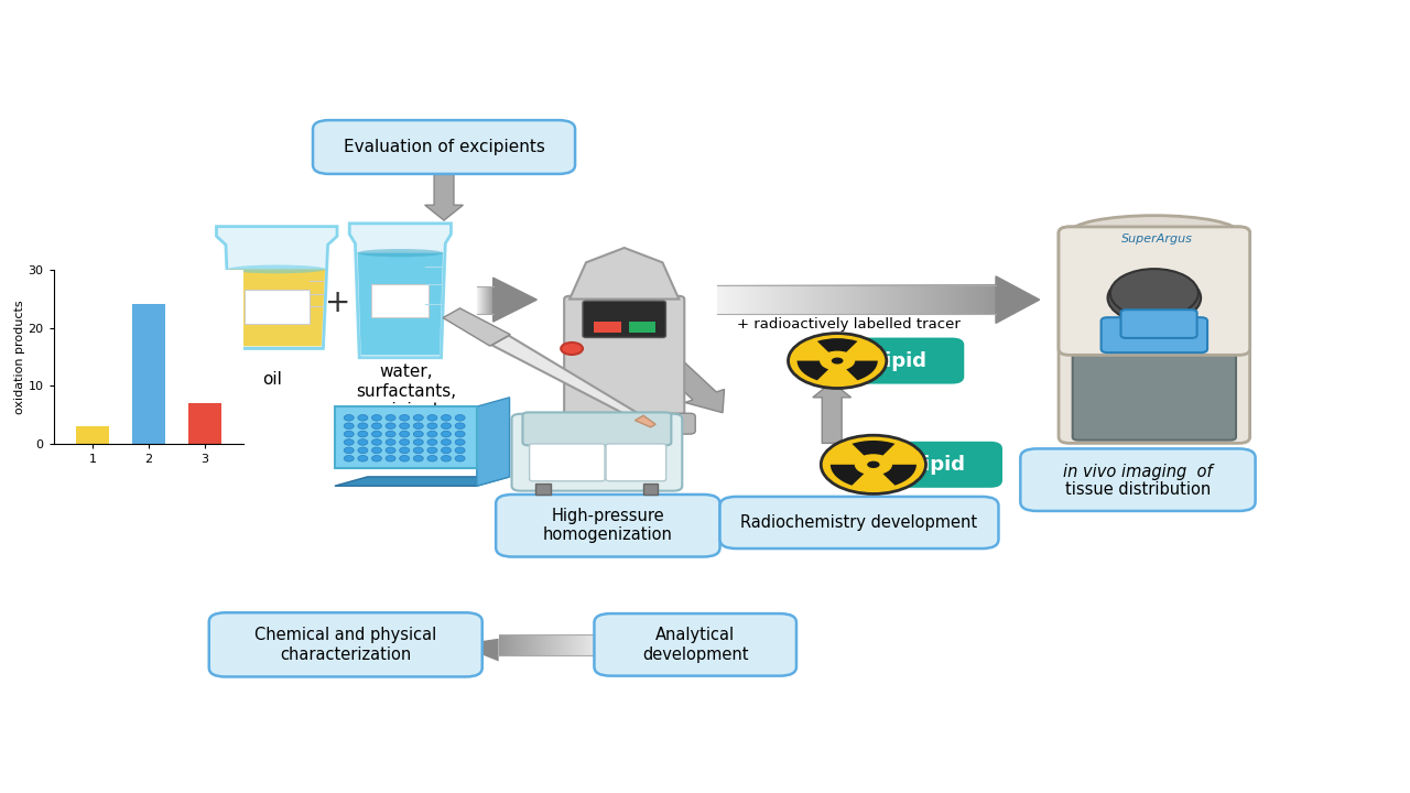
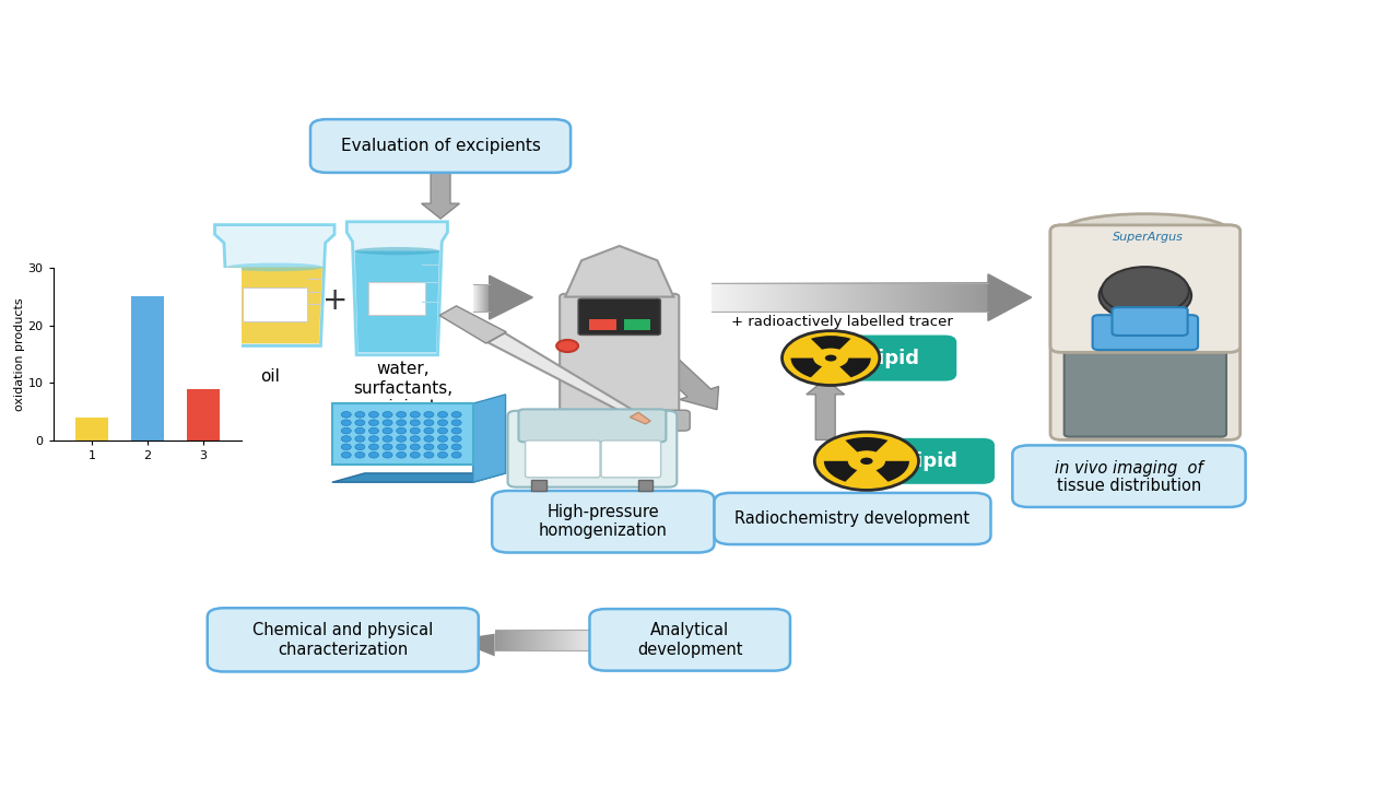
1: 3 -> 4
2: 24 -> 25
3: 7 -> 9
